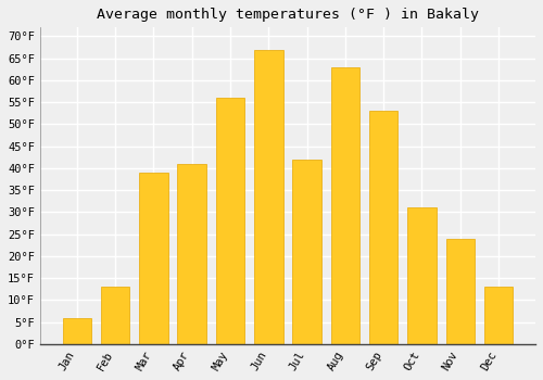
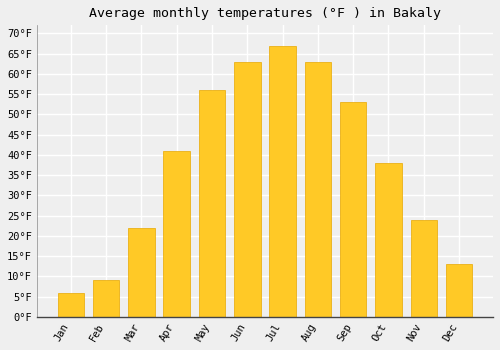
Feb: 13°F -> 9°F
Mar: 39°F -> 22°F
Jun: 67°F -> 63°F
Jul: 42°F -> 67°F
Oct: 31°F -> 38°F
